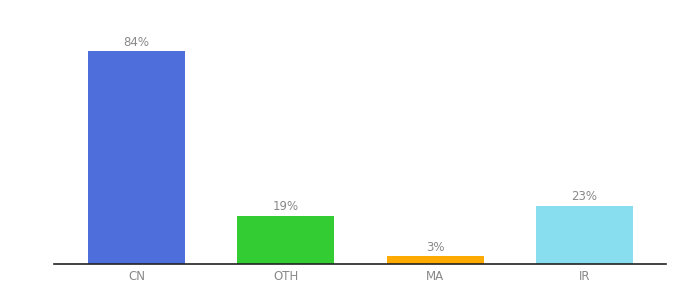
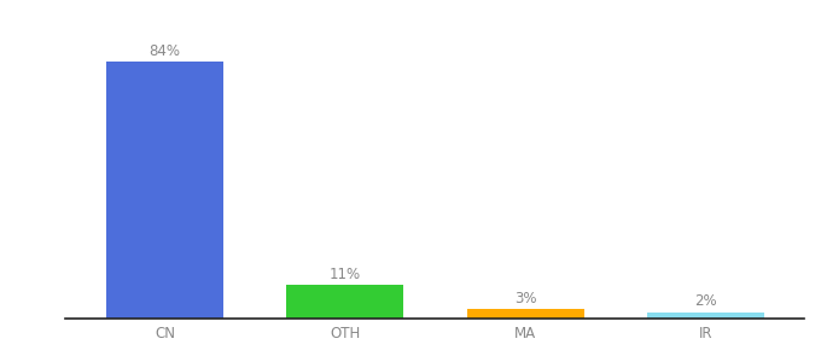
OTH: 19% -> 11%
IR: 23% -> 2%
